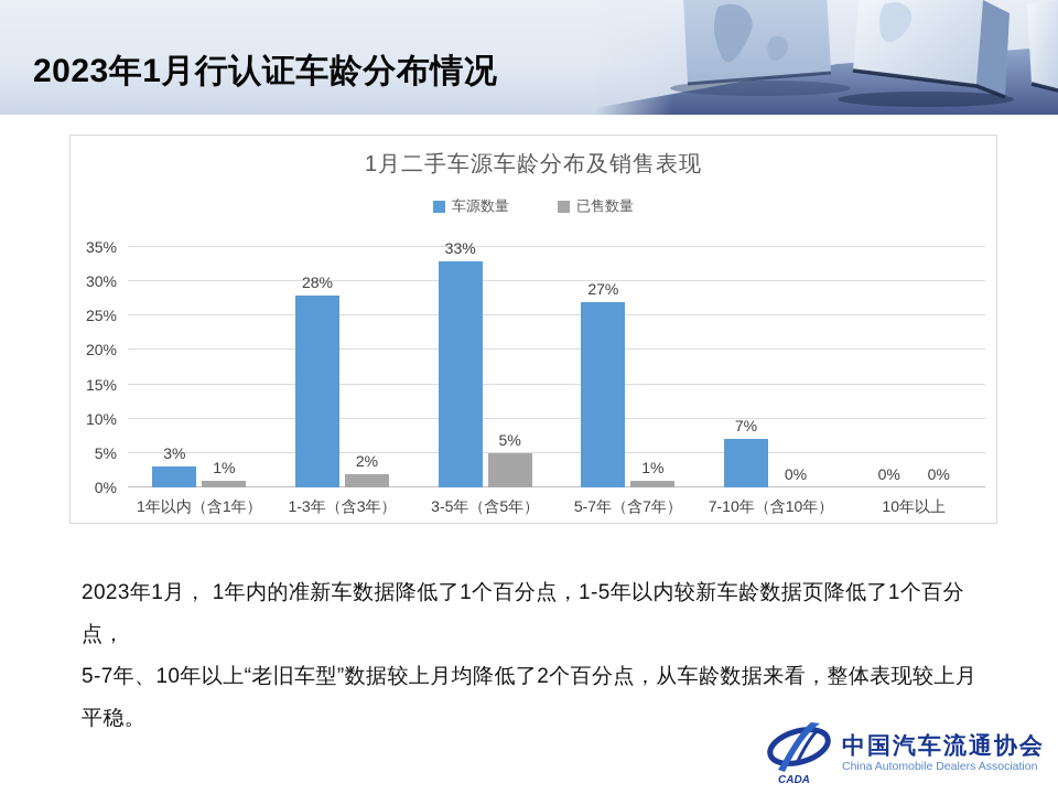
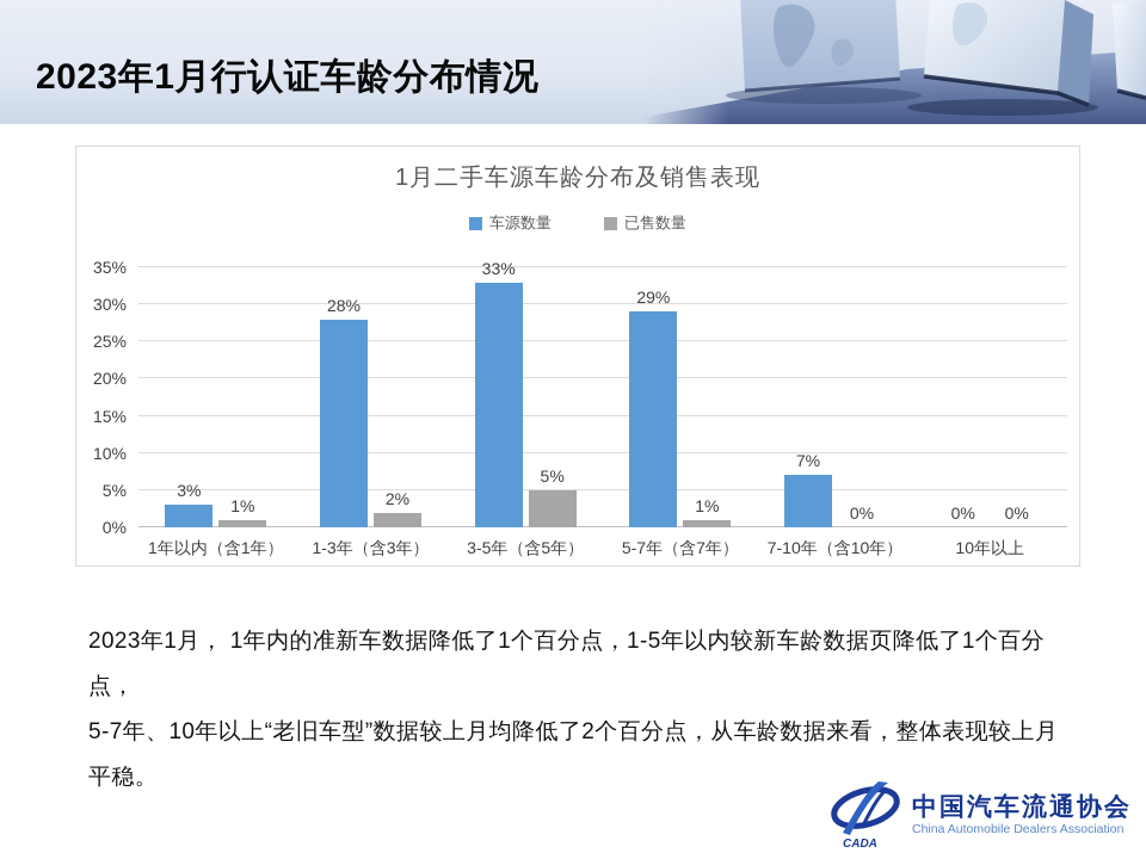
车源数量/5-7年（含7年）: 27% -> 29%
